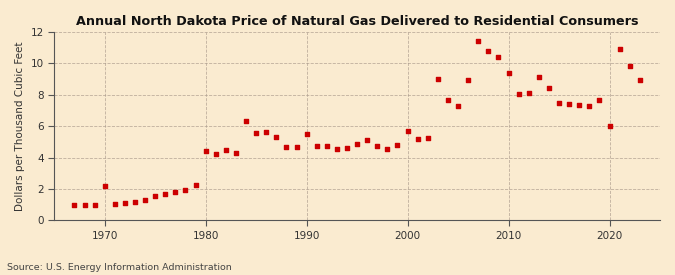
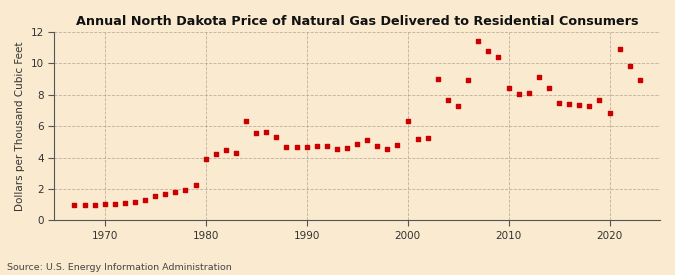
1970: 2.2 -> 1.0
1980: 4.4 -> 3.9
1990: 5.5 -> 4.7
2000: 5.7 -> 6.3
2010: 9.4 -> 8.4
2020: 6.0 -> 6.8
